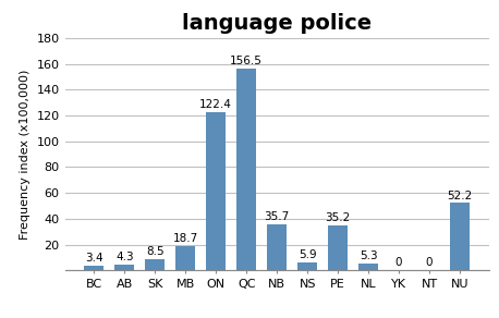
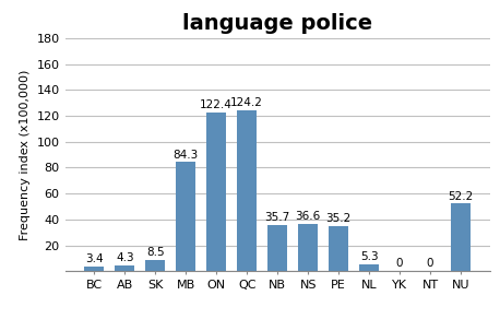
MB: 18.7 -> 84.3
QC: 156.5 -> 124.2
NS: 5.9 -> 36.6
